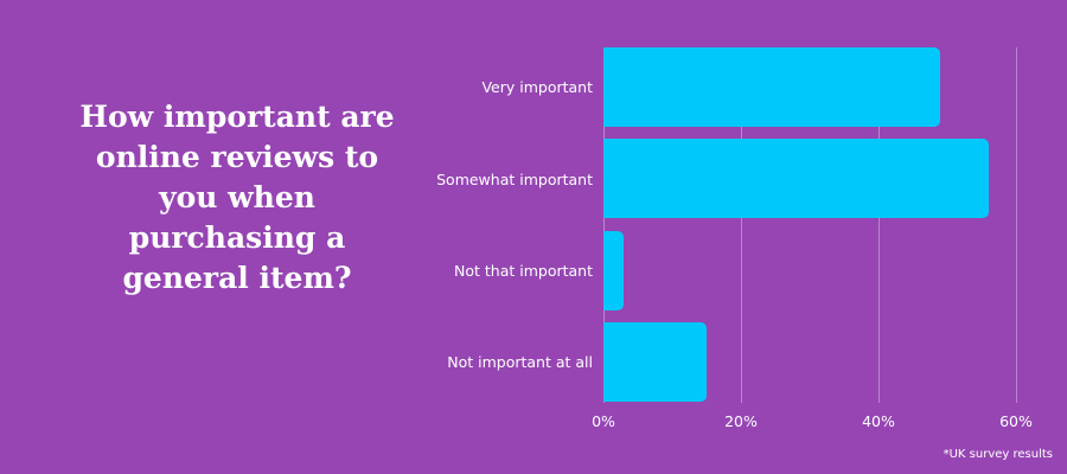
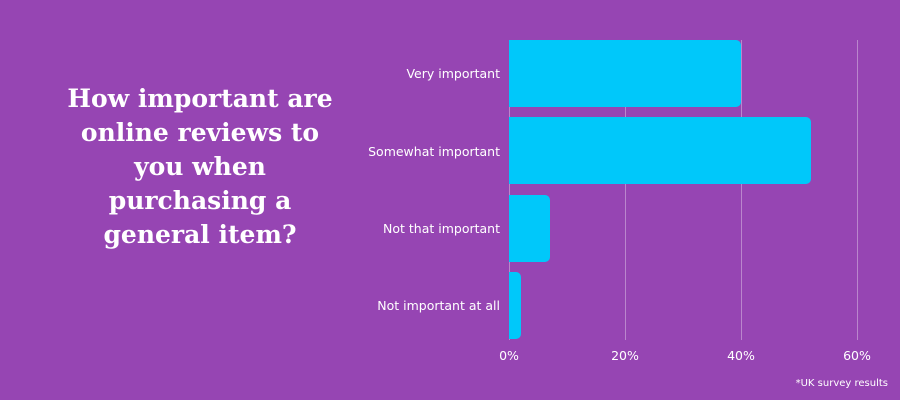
Very important: 49% -> 40%
Somewhat important: 56% -> 52%
Not that important: 3% -> 7%
Not important at all: 15% -> 2%
